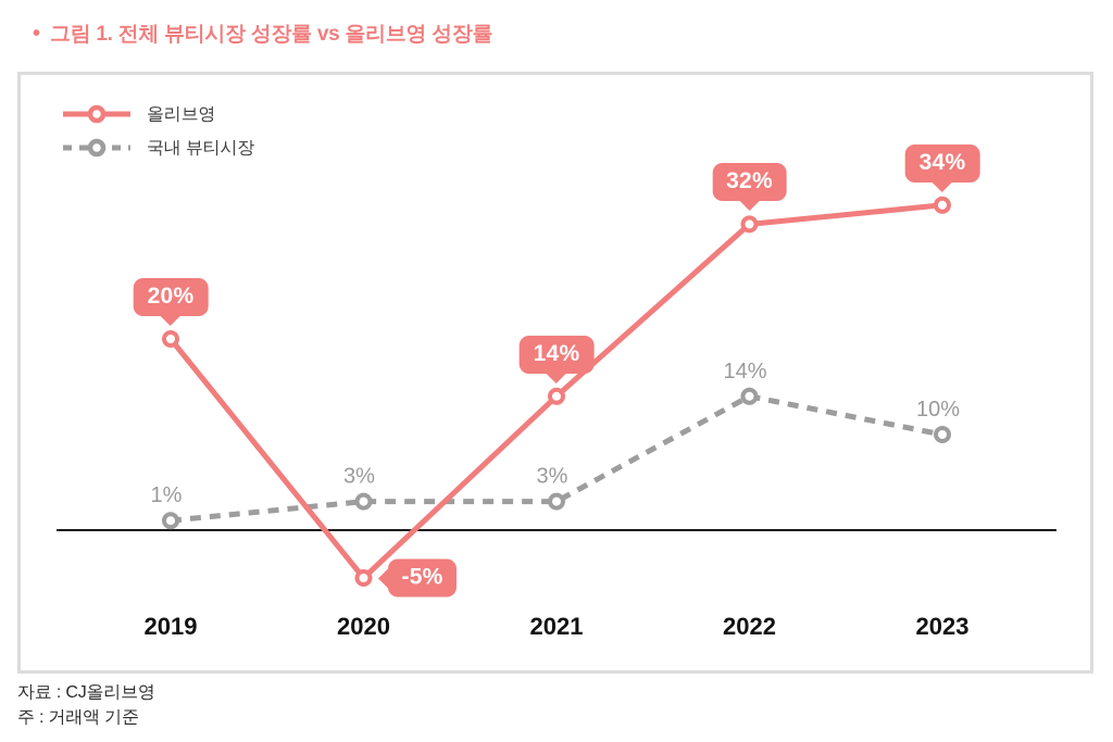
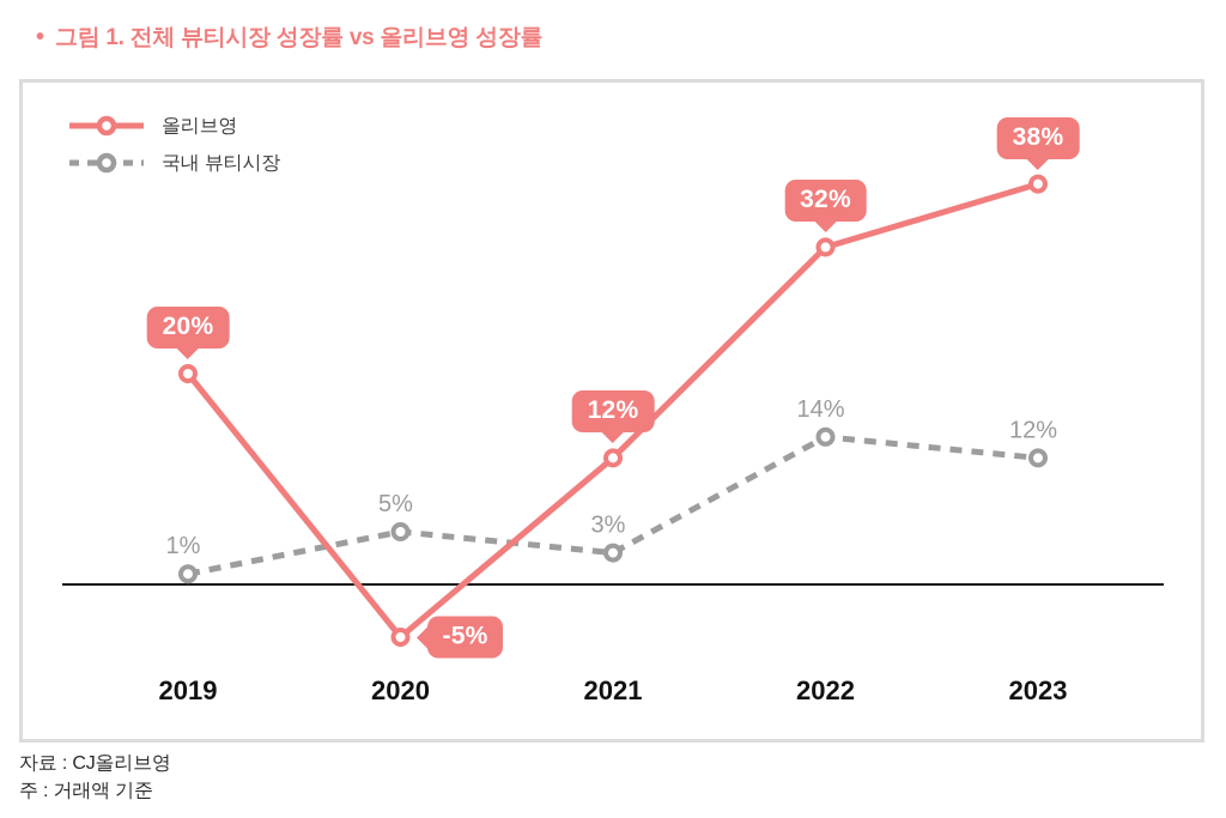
국내 뷰티시장/2020: 3% -> 5%
올리브영/2021: 14% -> 12%
올리브영/2023: 34% -> 38%
국내 뷰티시장/2023: 10% -> 12%
